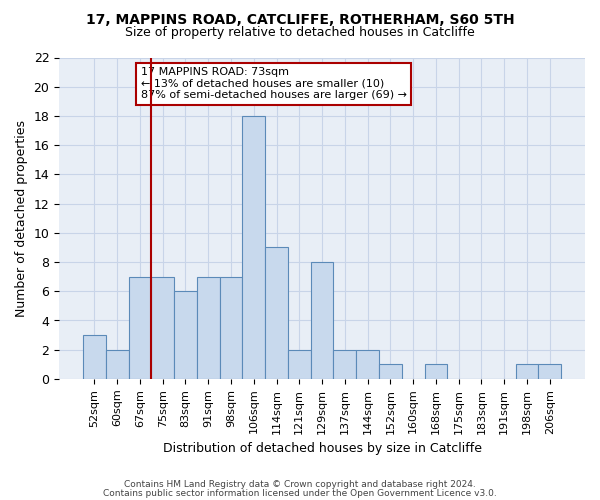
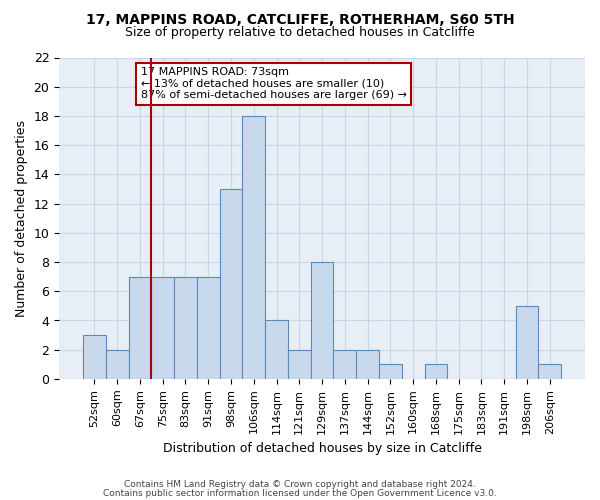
83sqm: 6 -> 7
98sqm: 7 -> 13
114sqm: 9 -> 4
198sqm: 1 -> 5
